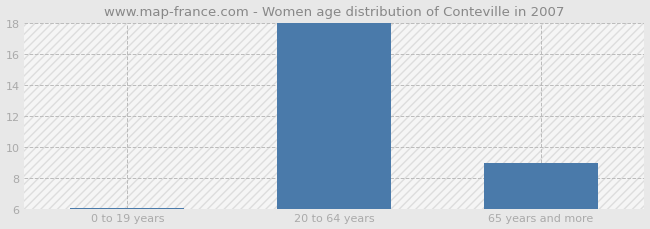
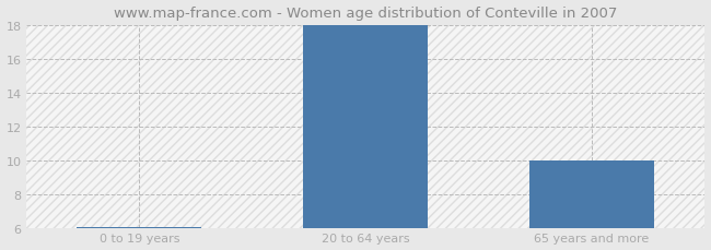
65 years and more: 9.0 -> 10.0
